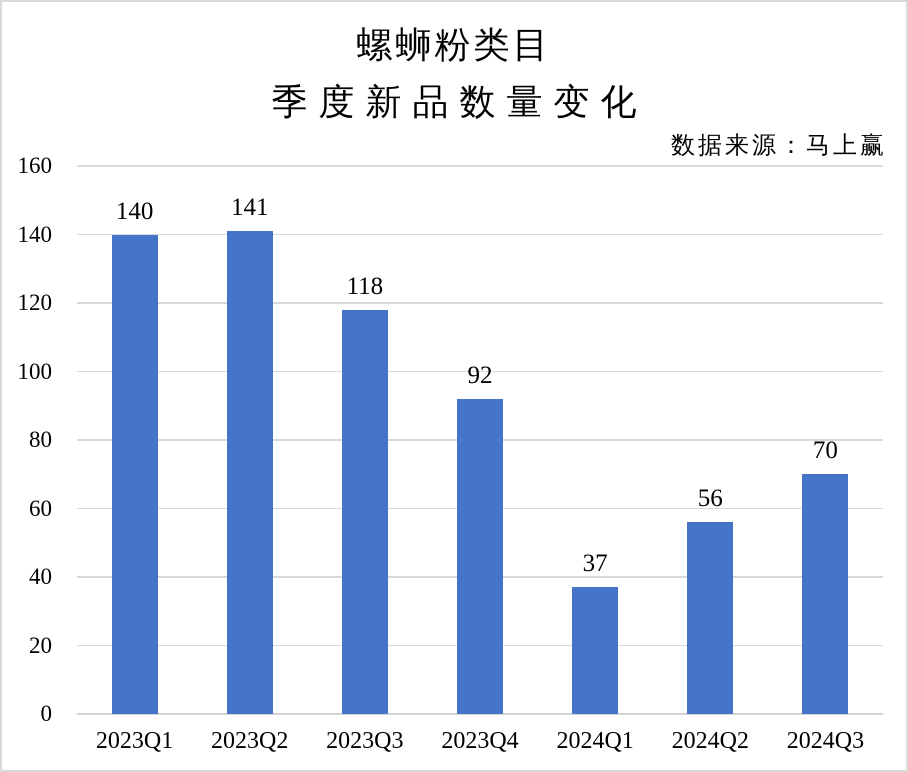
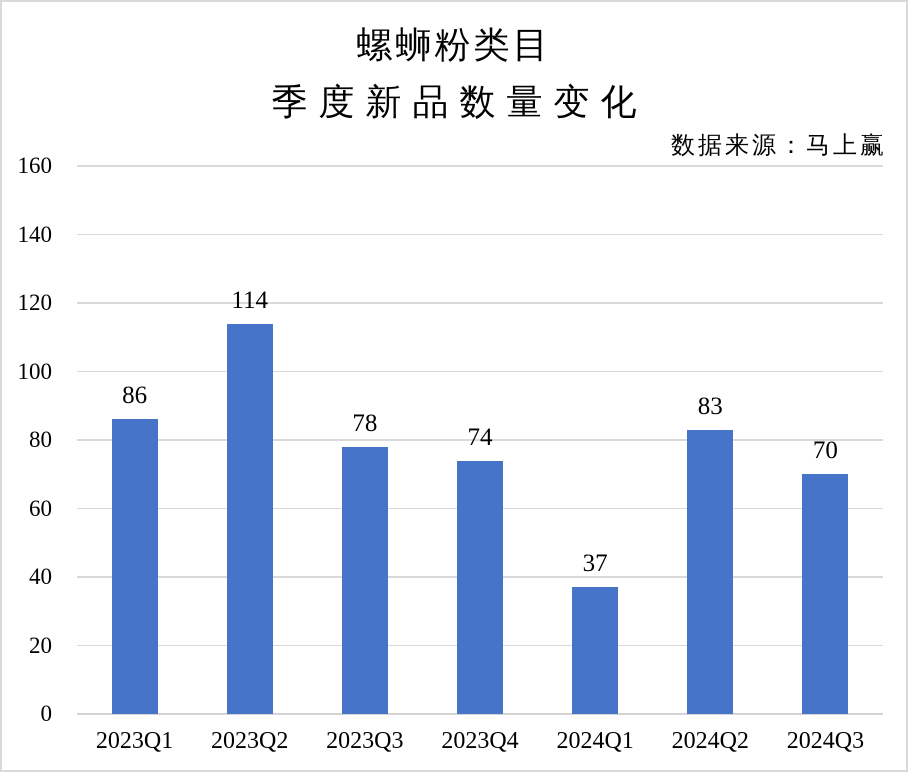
2023Q1: 140 -> 86
2023Q2: 141 -> 114
2023Q3: 118 -> 78
2023Q4: 92 -> 74
2024Q2: 56 -> 83
